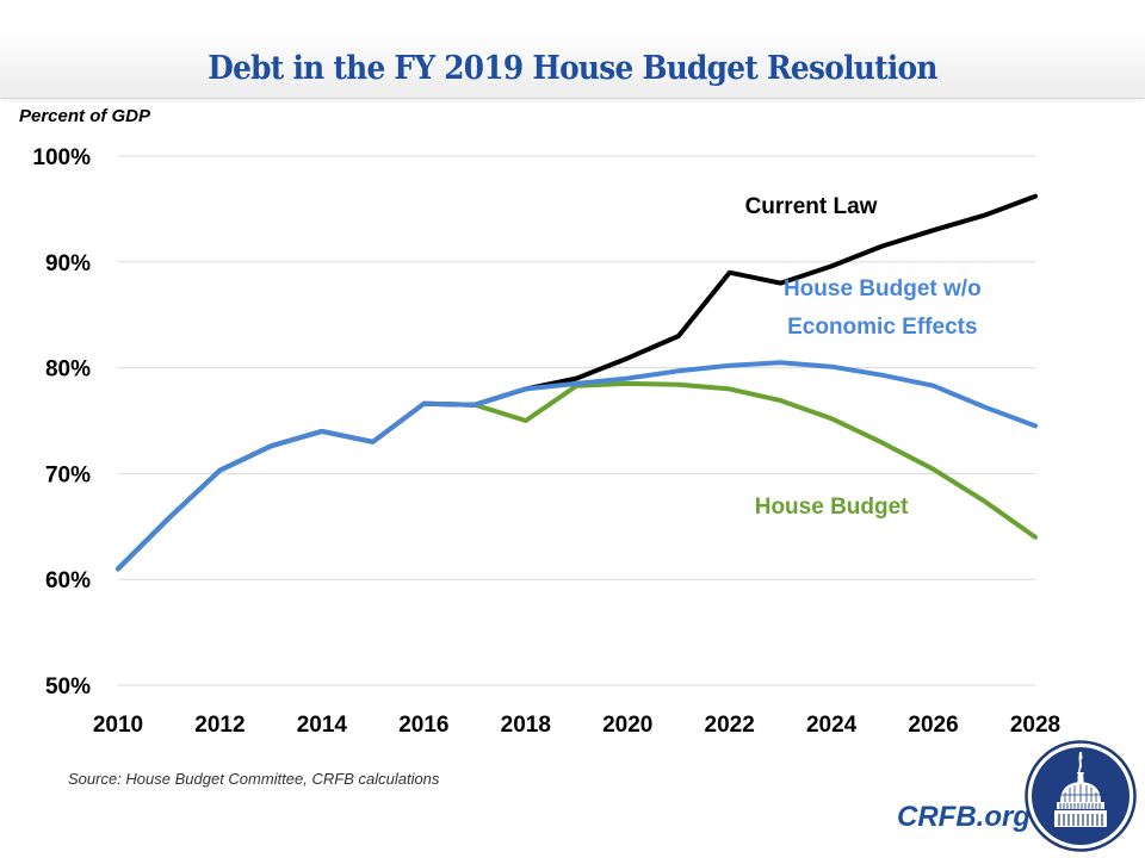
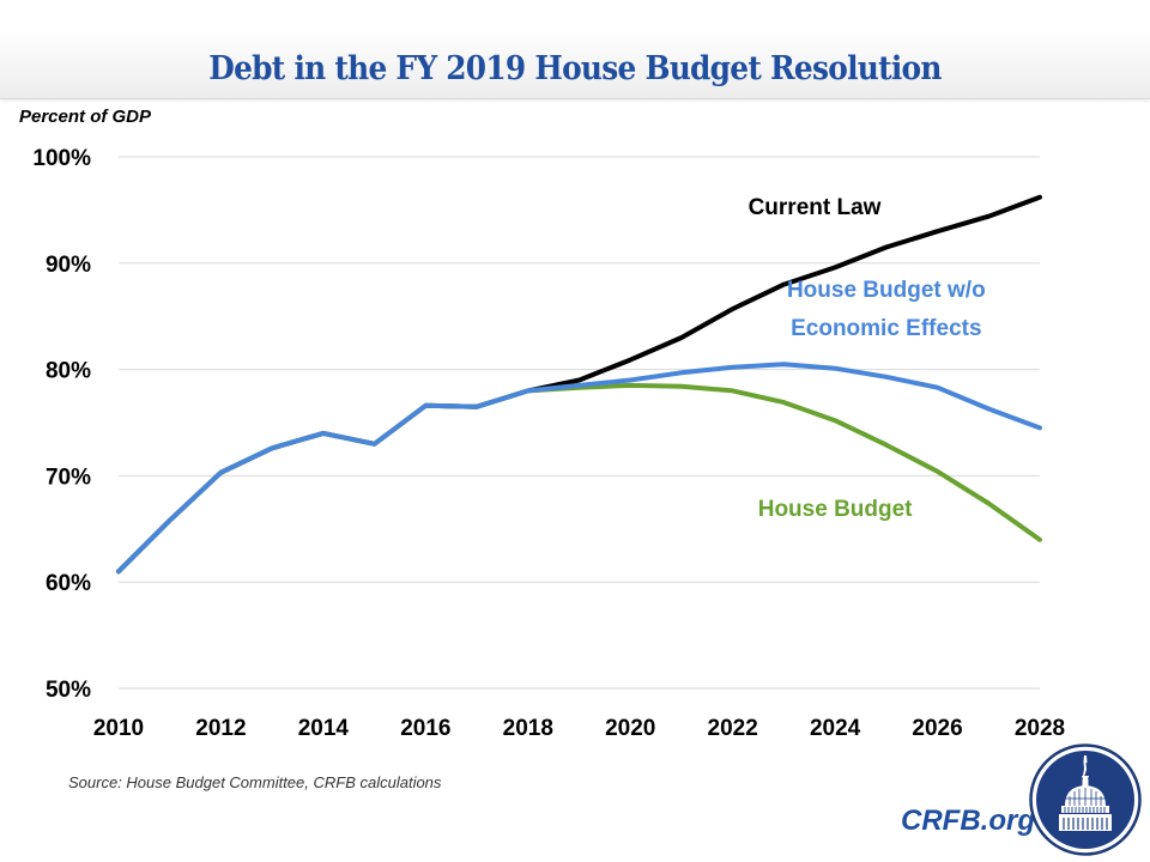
House Budget/2018: 75% -> 78%
Current Law/2022: 89% -> 86%
